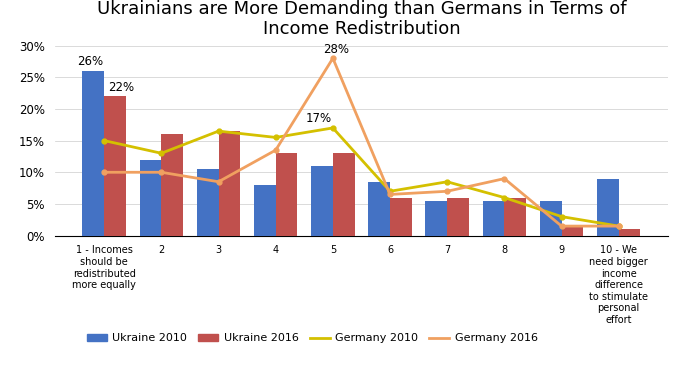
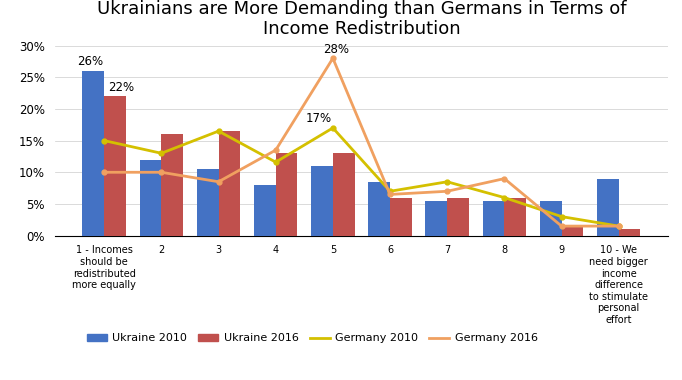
Germany 2010/4: 15.5% -> 11.6%
